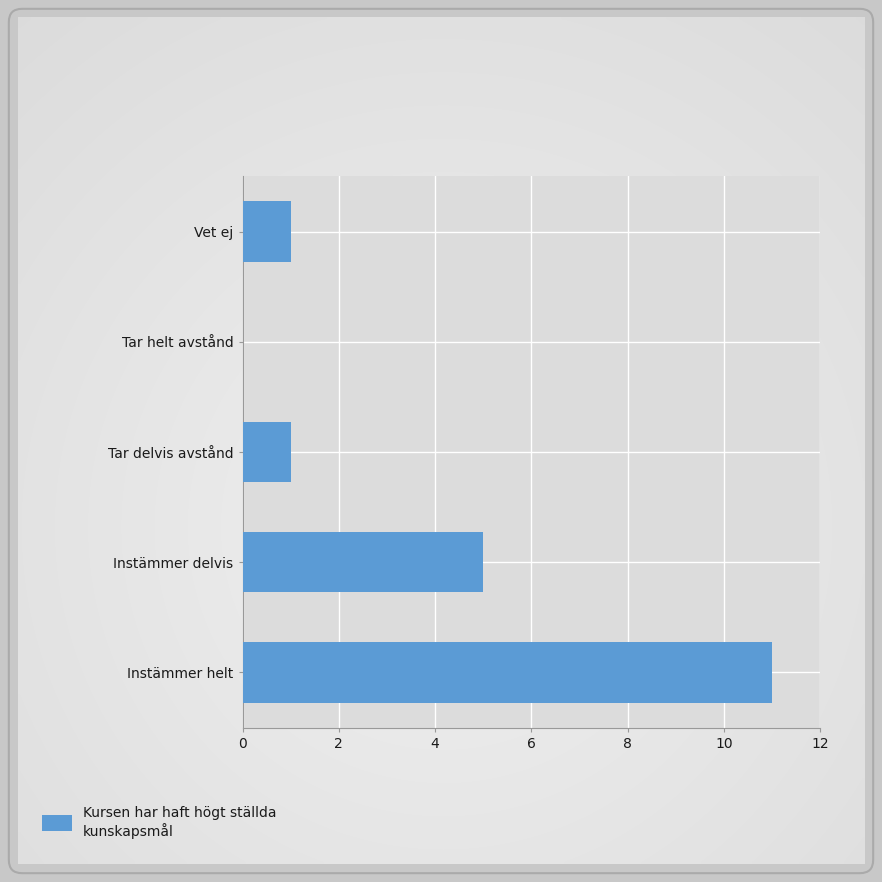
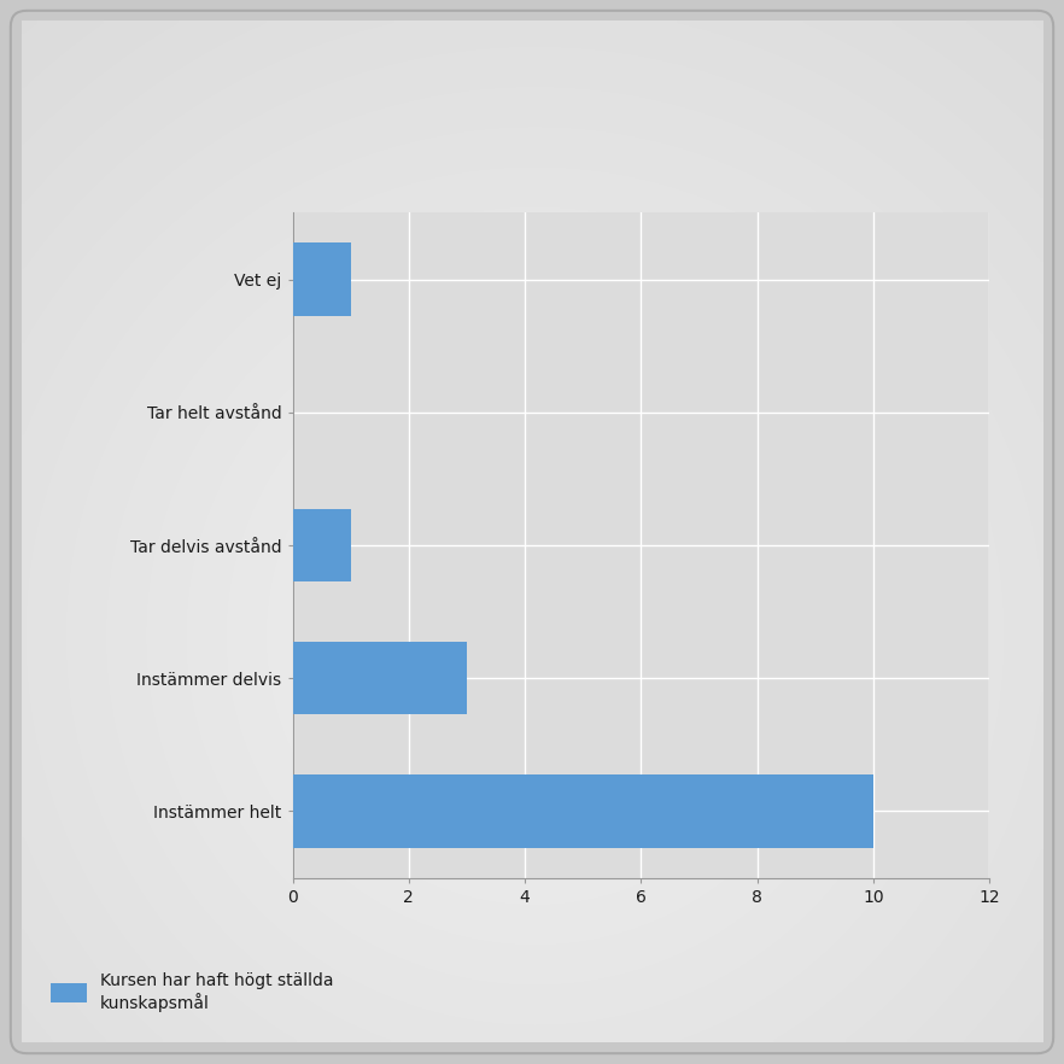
Instämmer delvis: 5 -> 3
Instämmer helt: 11 -> 10
